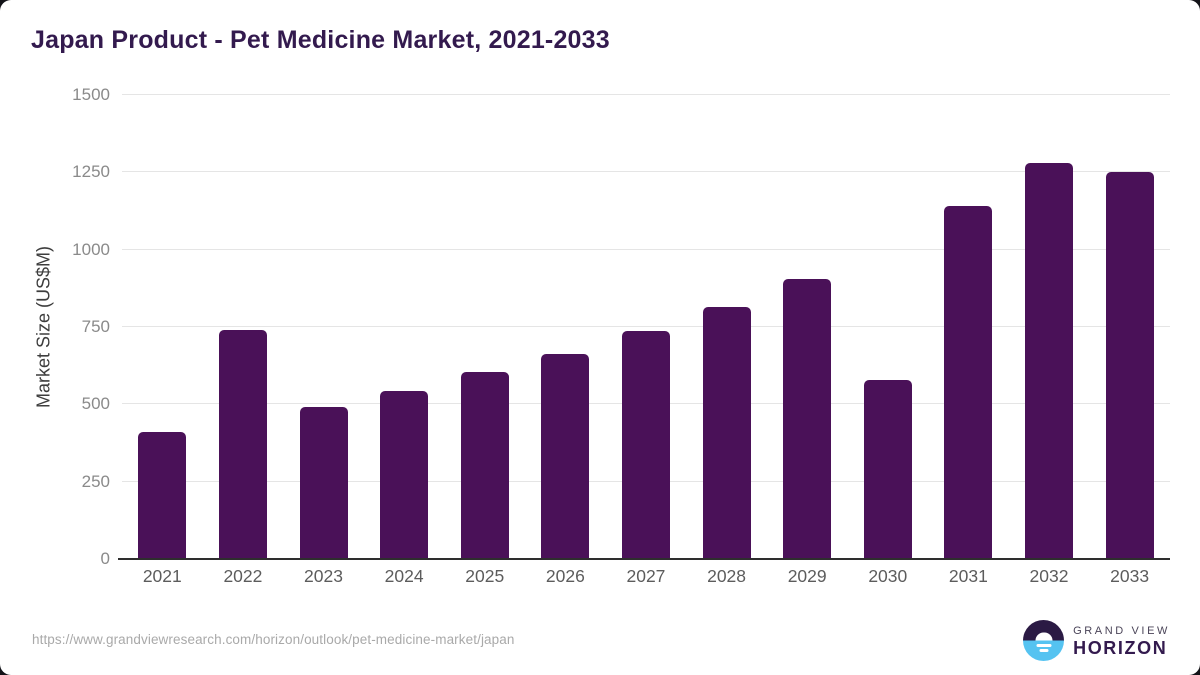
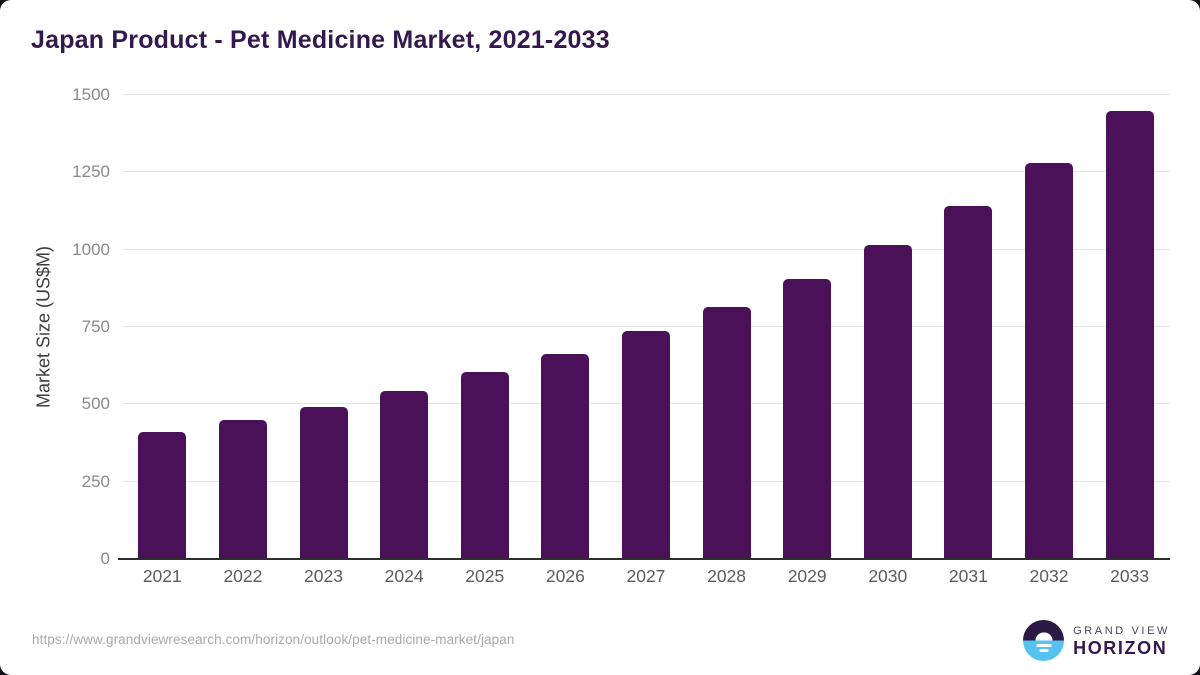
2022: 740 -> 450
2030: 580 -> 1020
2033: 1250 -> 1450
